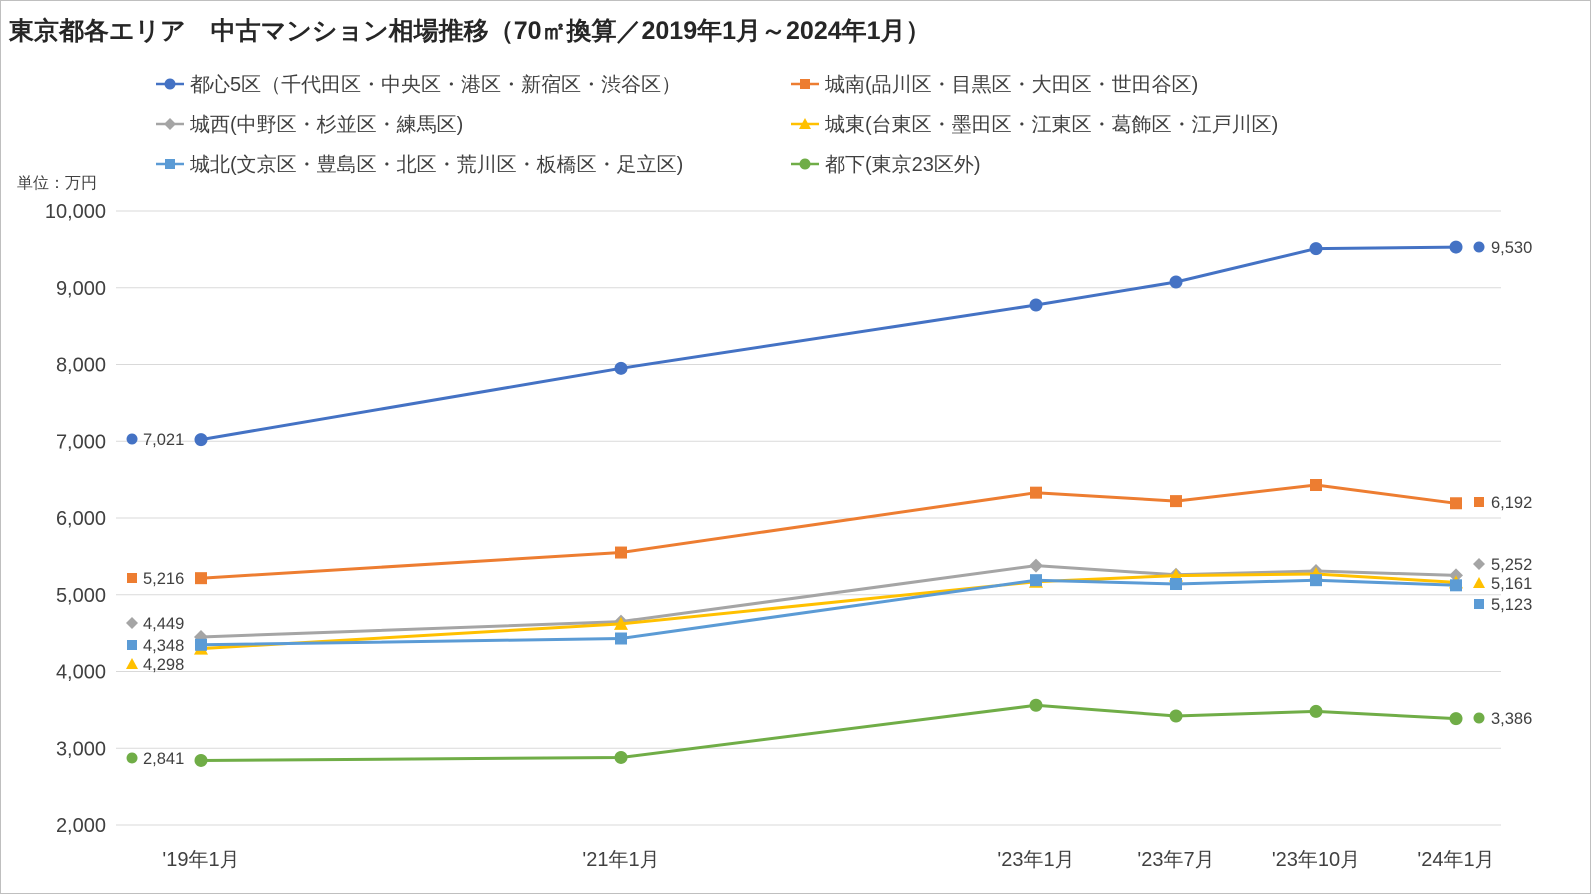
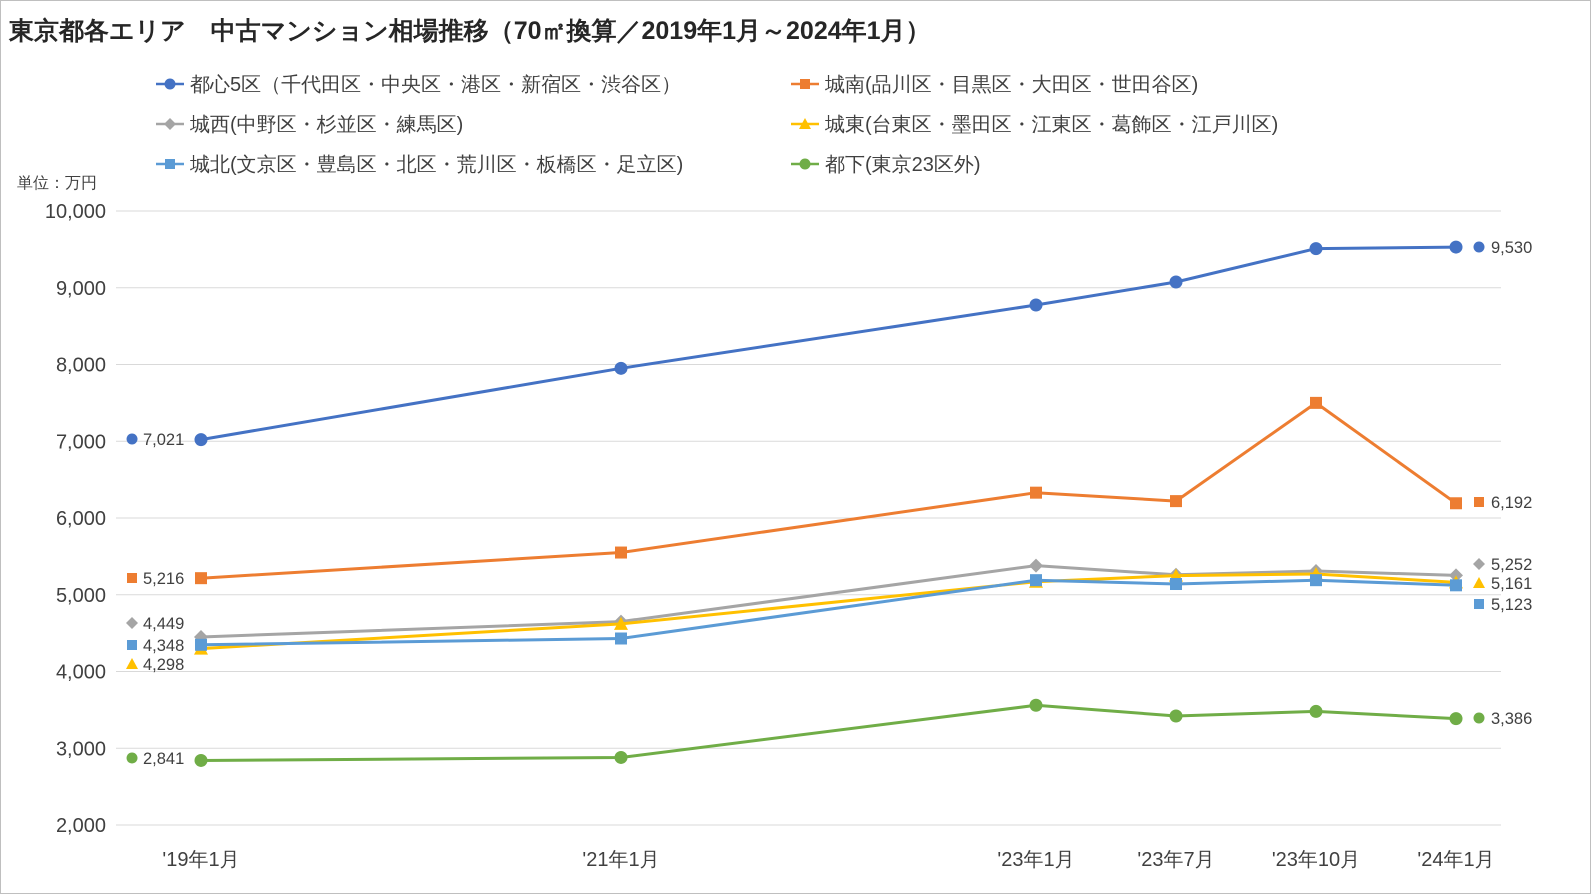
城南(品川区・目黒区・大田区・世田谷区)/'23年10月: 6400 -> 7500
